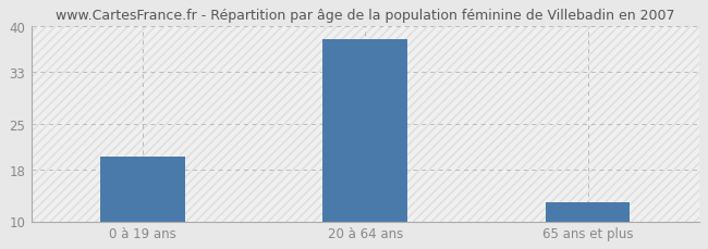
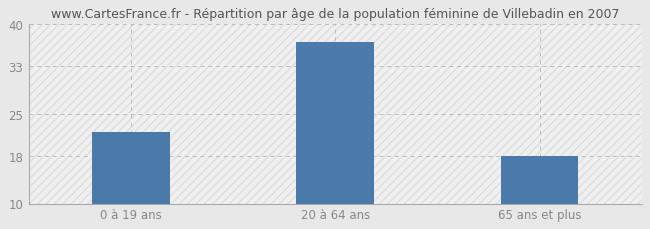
0 à 19 ans: 20 -> 22
20 à 64 ans: 38 -> 37
65 ans et plus: 13 -> 18
